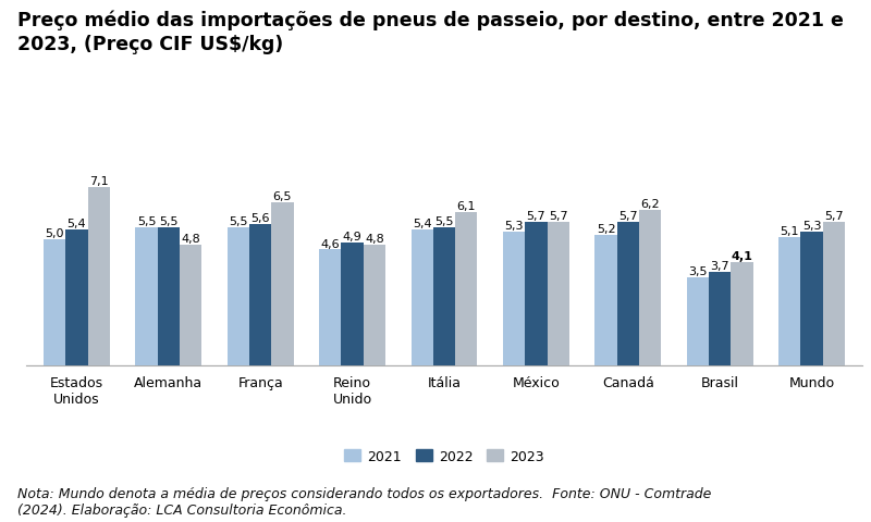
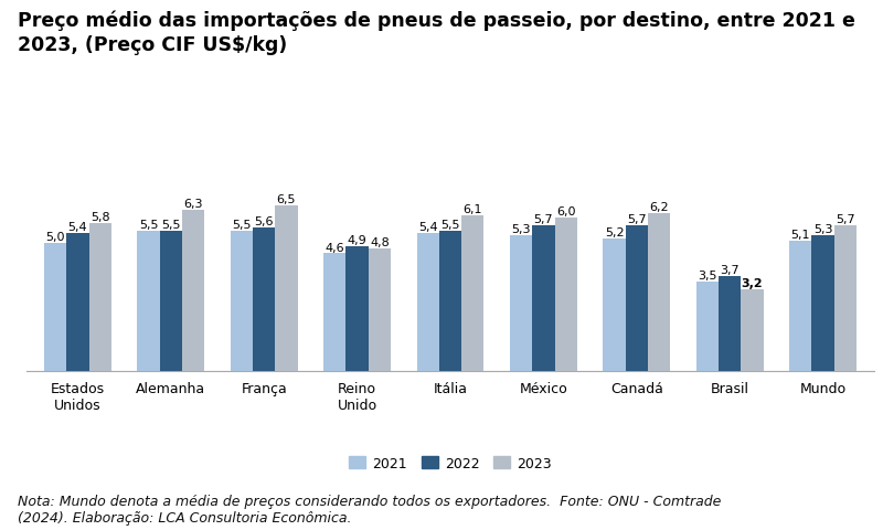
2023/Estados Unidos: 7,1 -> 5,8
2023/Alemanha: 4,8 -> 6,3
2023/México: 5,7 -> 6,0
2023/Brasil: 4,1 -> 3,2
